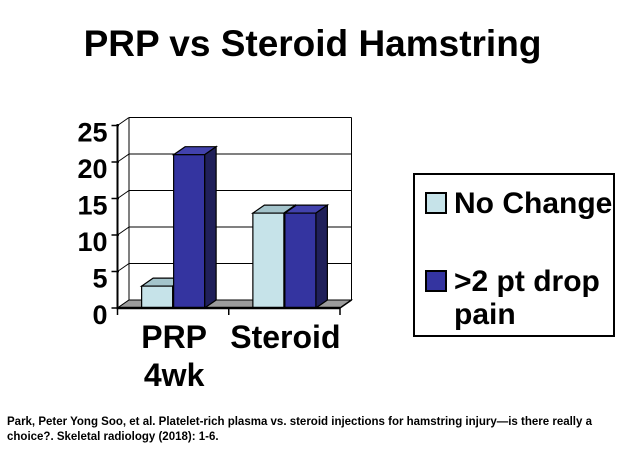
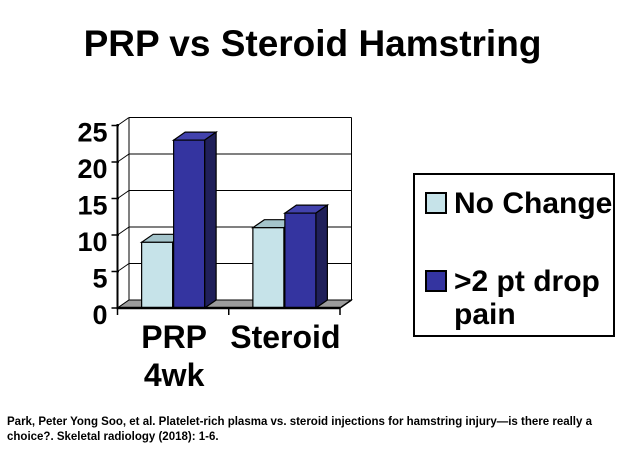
No Change/PRP 4wk: 3 -> 9
>2 pt drop pain/PRP 4wk: 21 -> 23
No Change/Steroid: 13 -> 11
